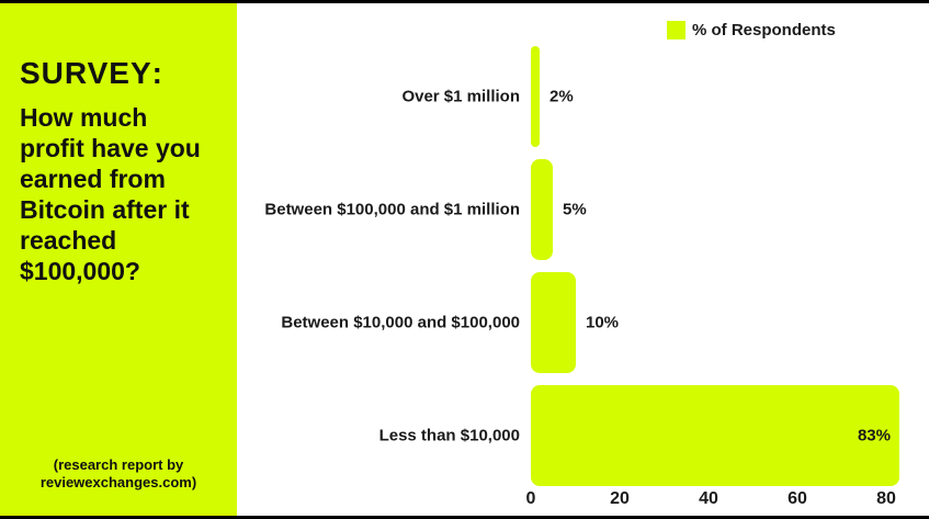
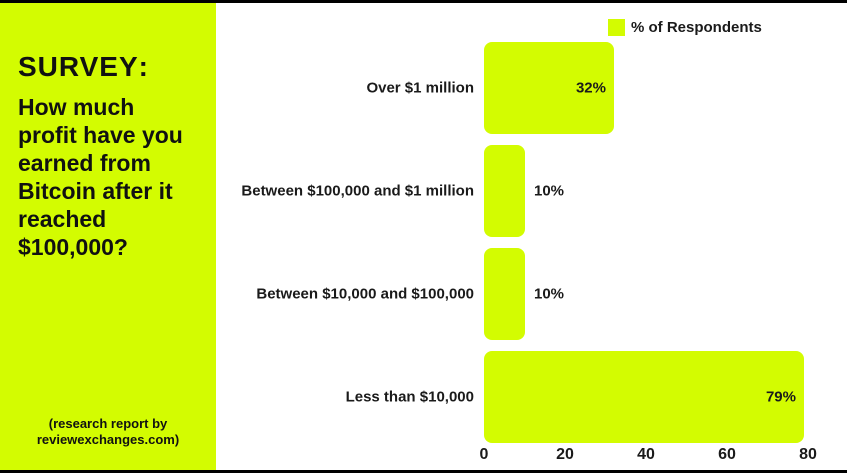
Over $1 million: 2% -> 32%
Between $100,000 and $1 million: 5% -> 10%
Less than $10,000: 83% -> 79%
